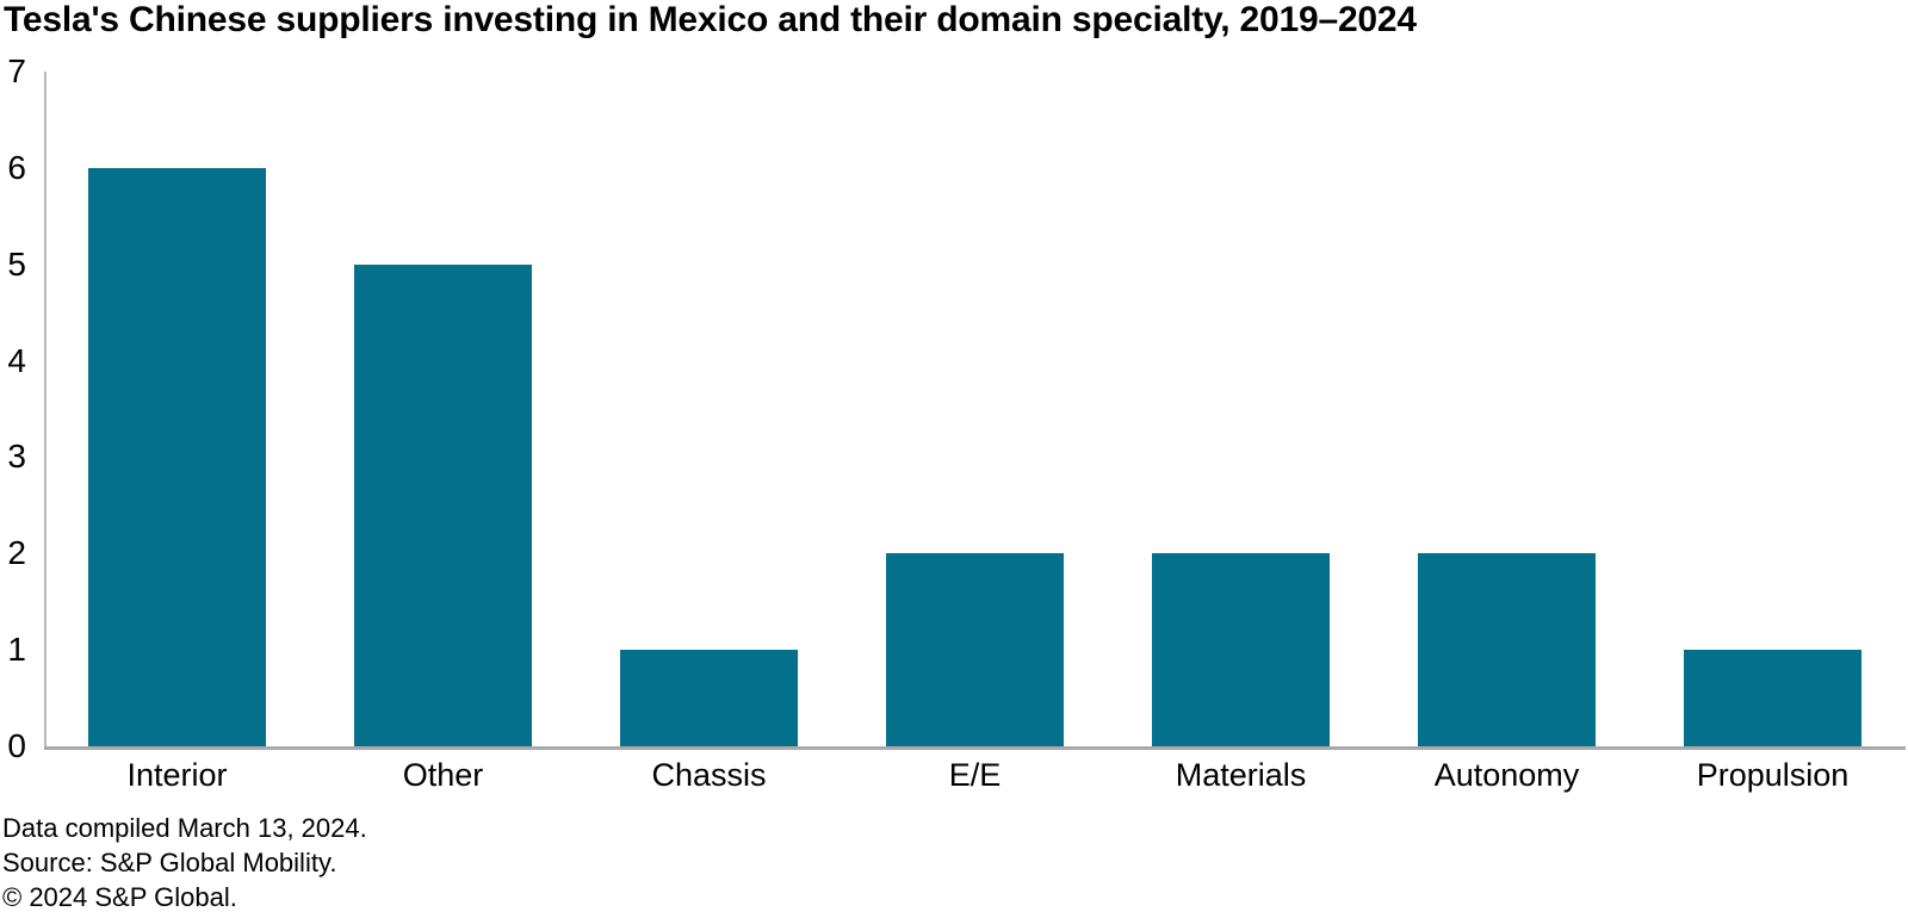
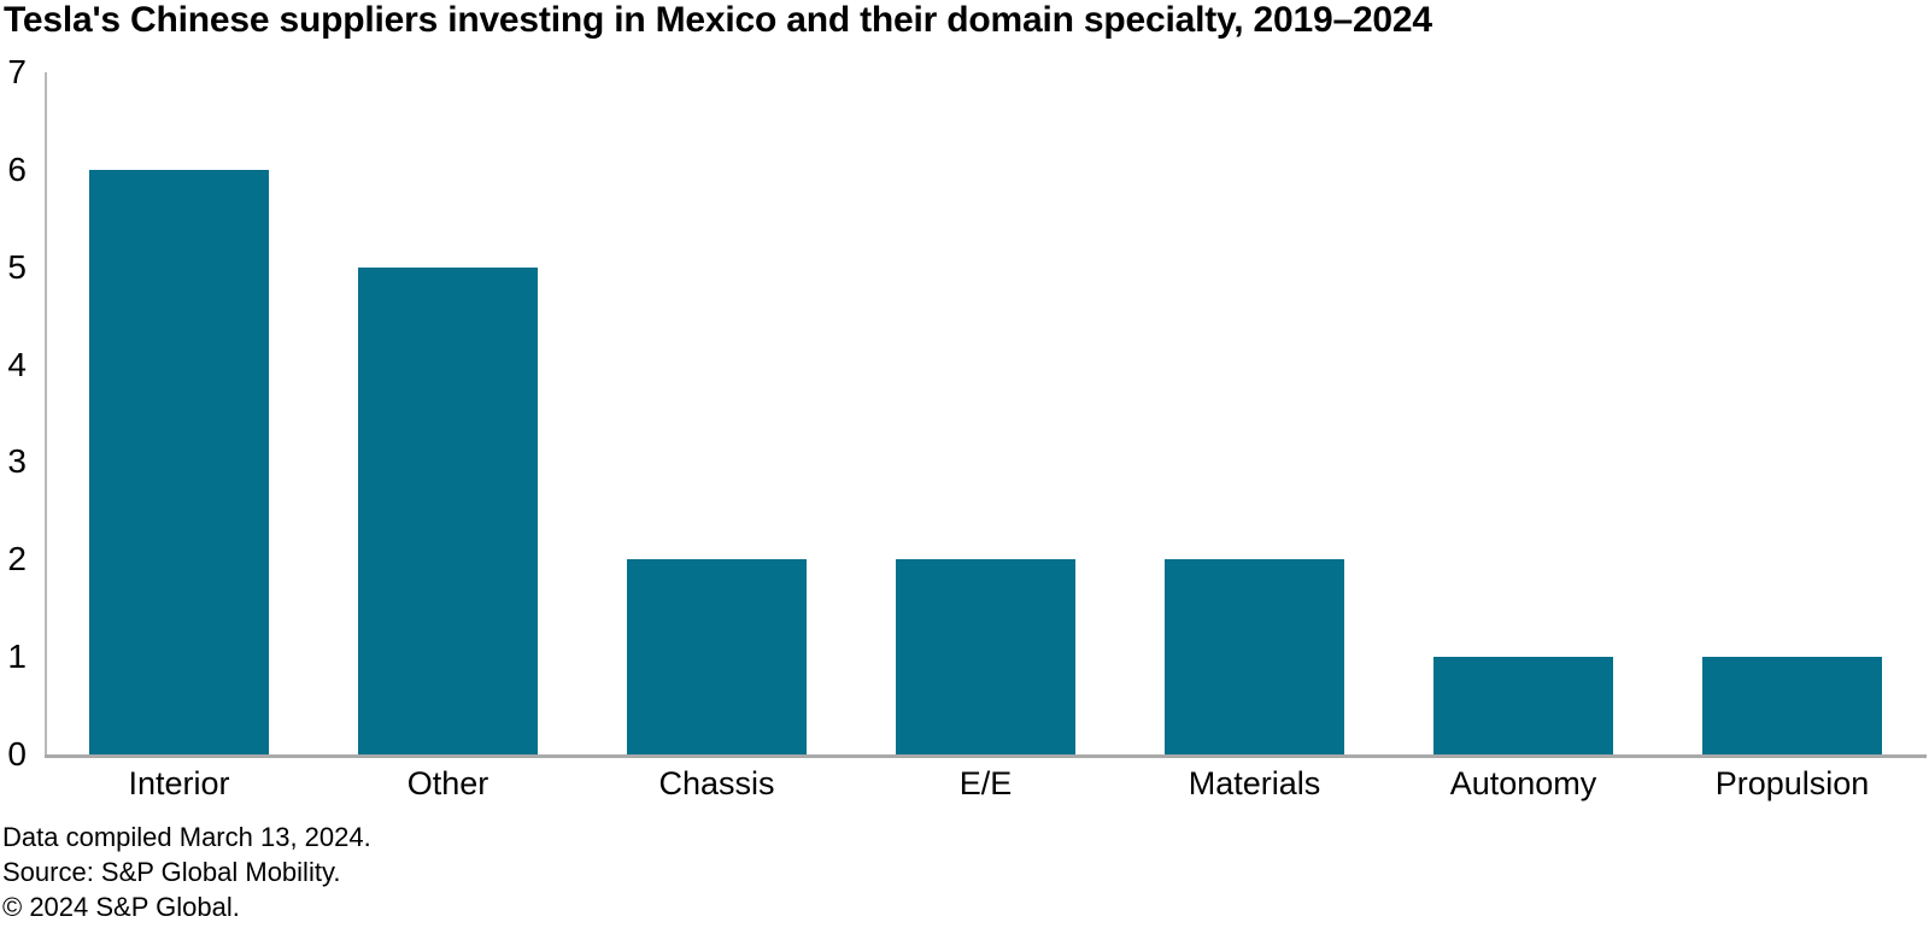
Chassis: 1 -> 2
Autonomy: 2 -> 1
